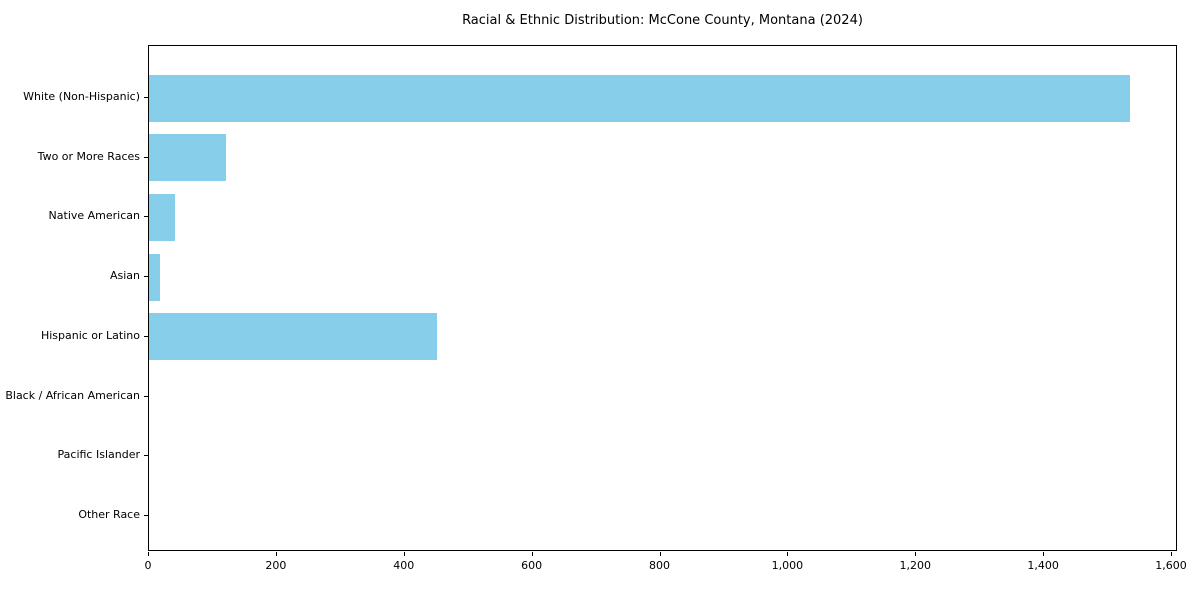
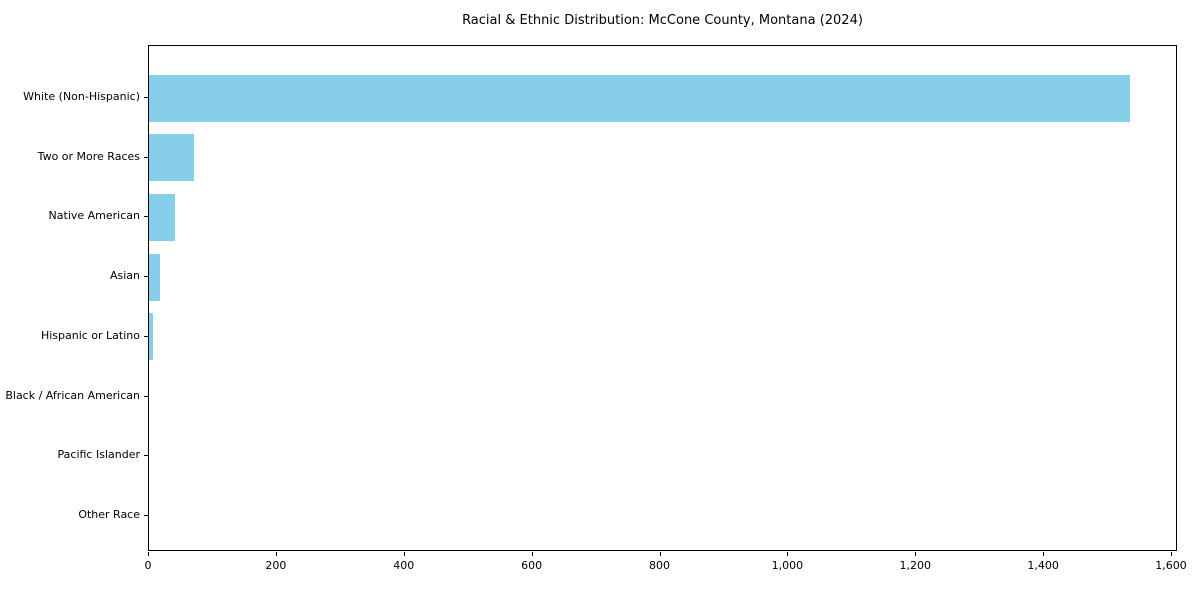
Two or More Races: 120 -> 70
Hispanic or Latino: 450 -> 10
